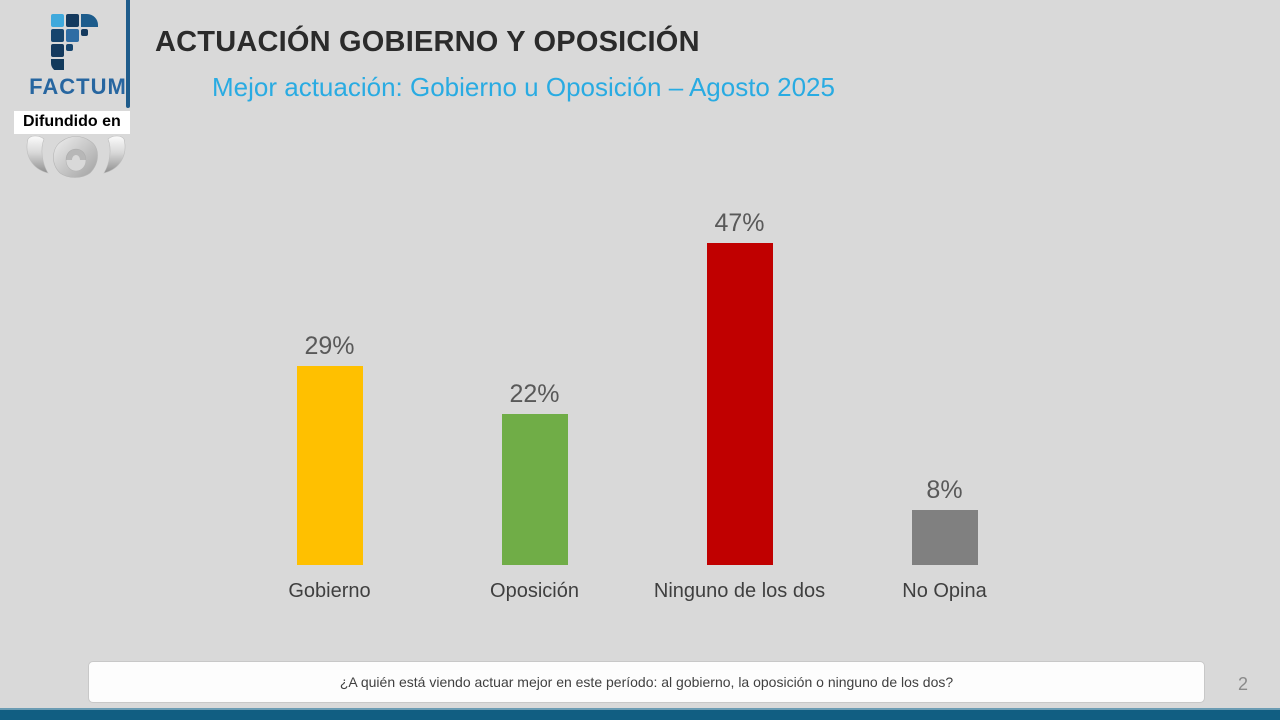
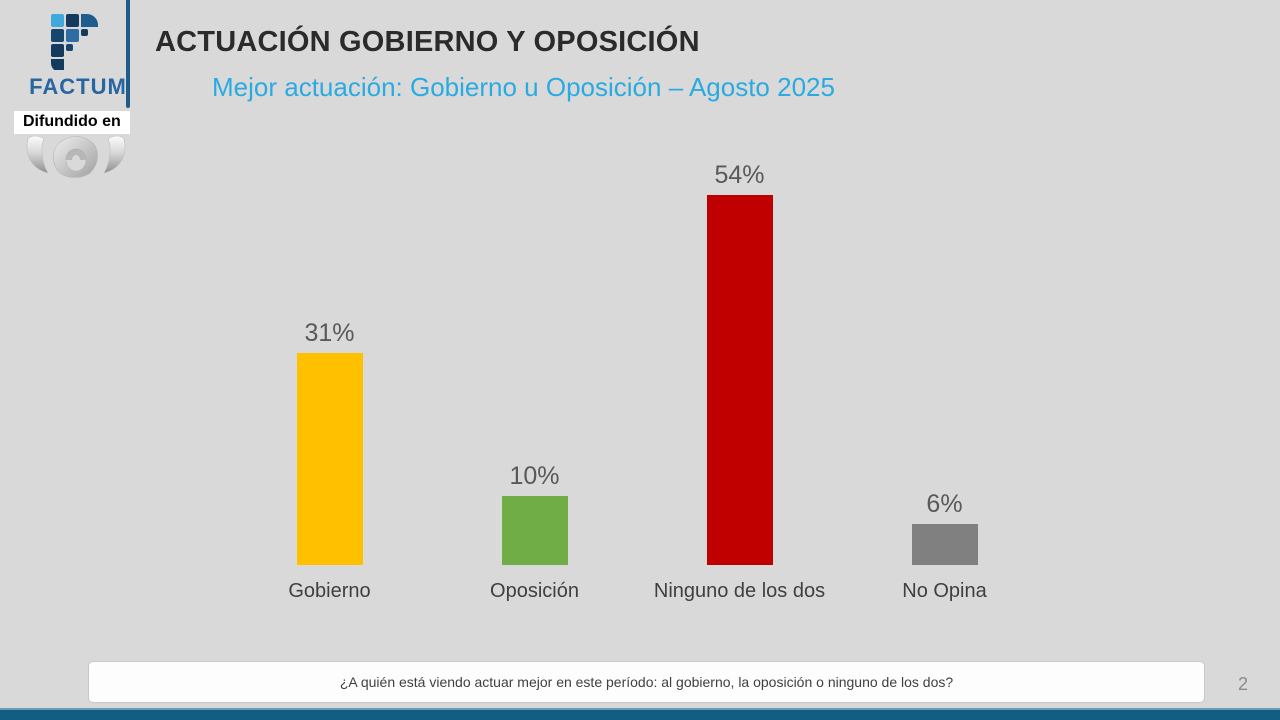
Gobierno: 29% -> 31%
Oposición: 22% -> 10%
Ninguno de los dos: 47% -> 54%
No Opina: 8% -> 6%
